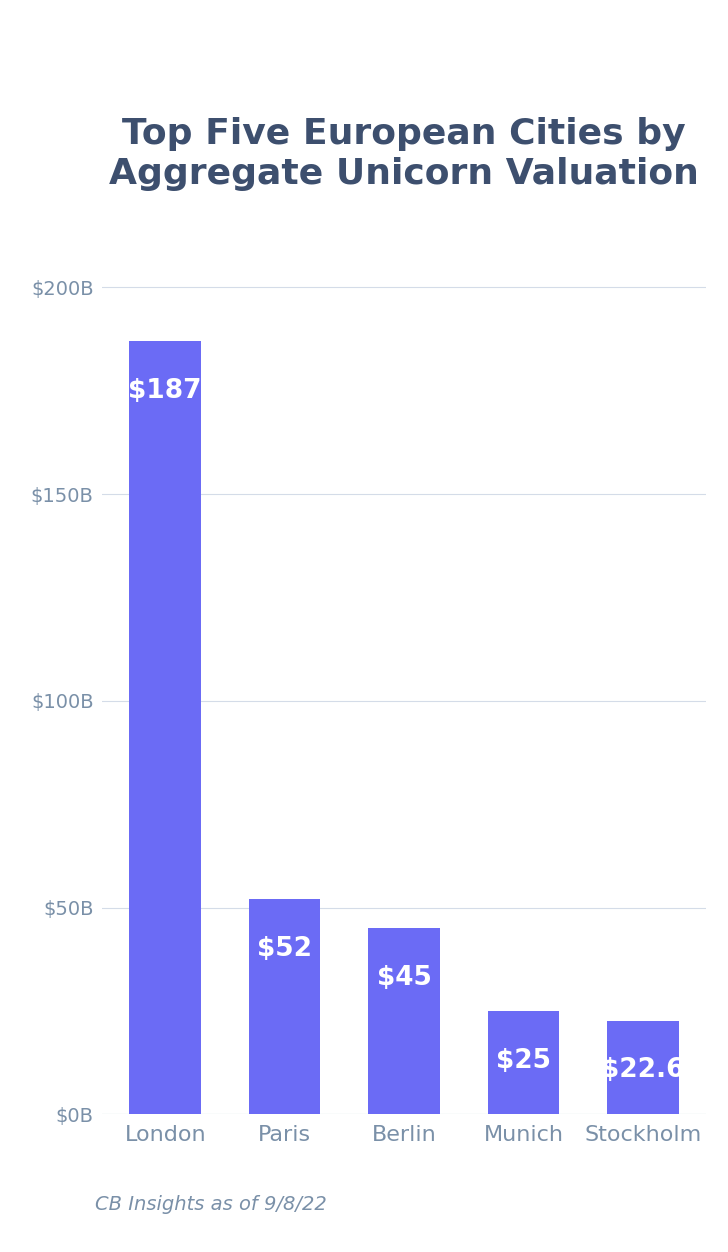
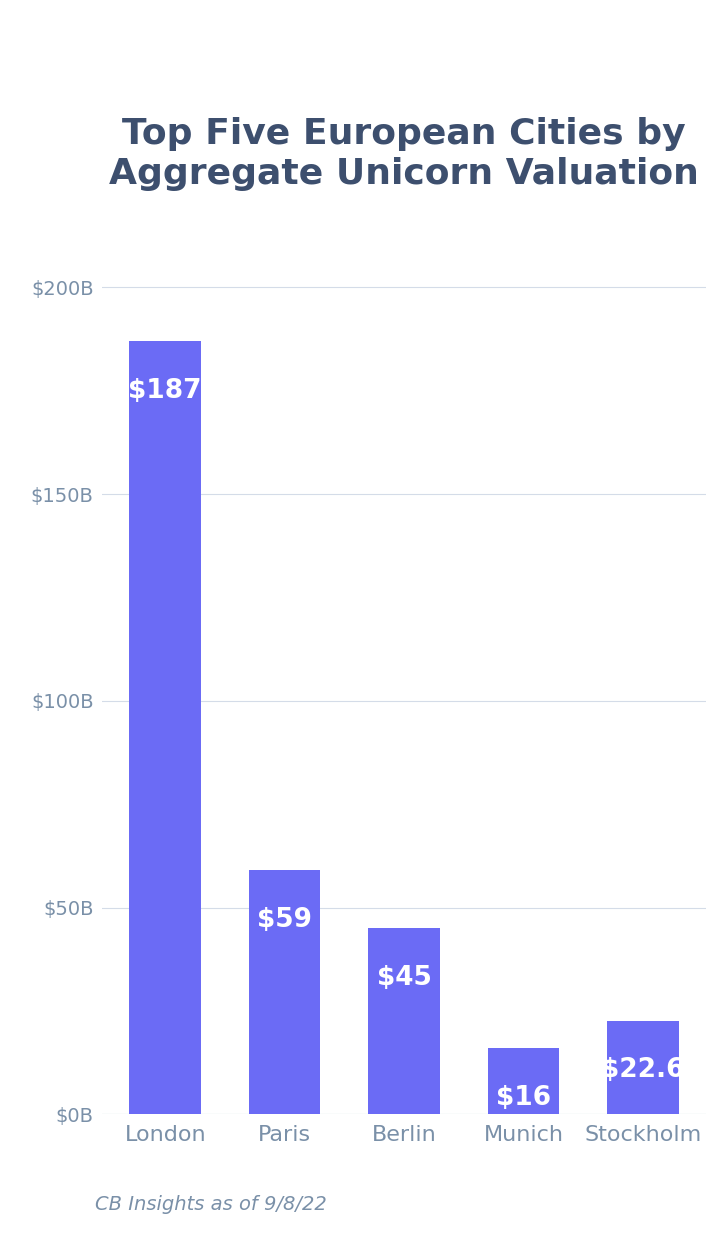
Paris: $52 -> $59
Munich: $25 -> $16
